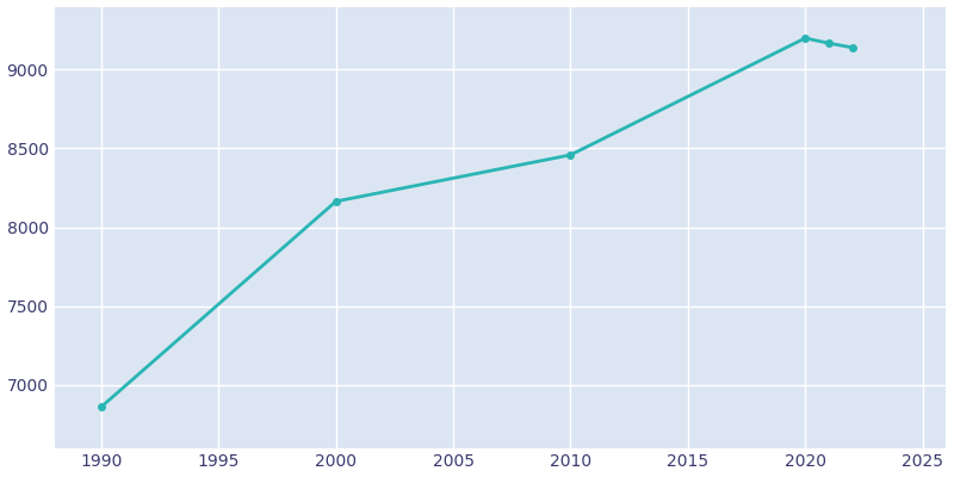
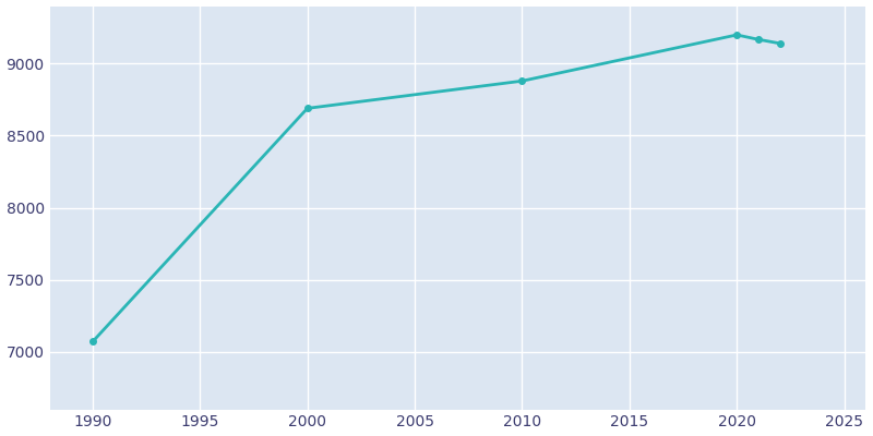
1990: 6860 -> 7070
2000: 8160 -> 8690
2010: 8460 -> 8880
